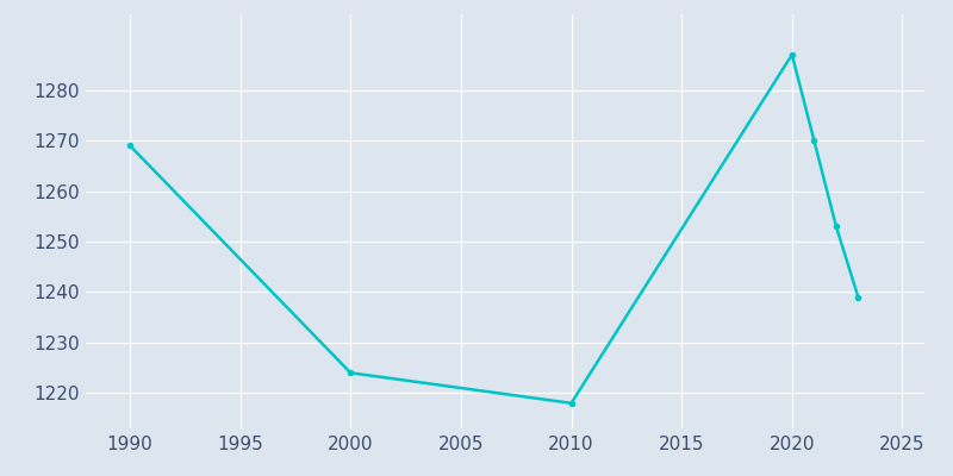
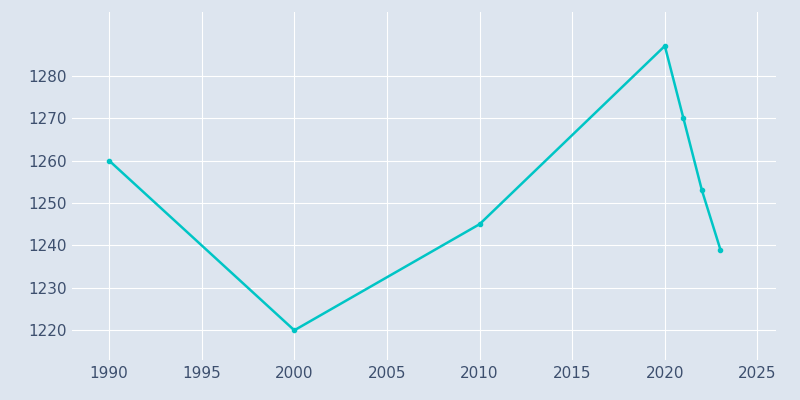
1990: 1269 -> 1260
2000: 1224 -> 1220
2010: 1218 -> 1245
